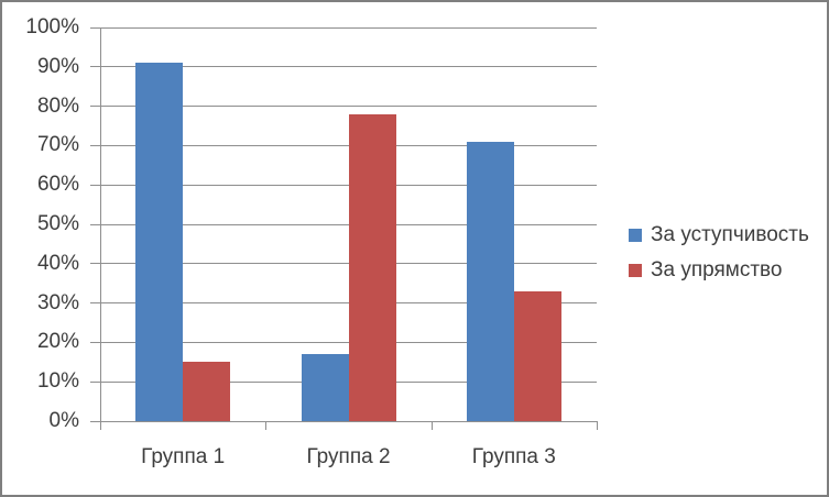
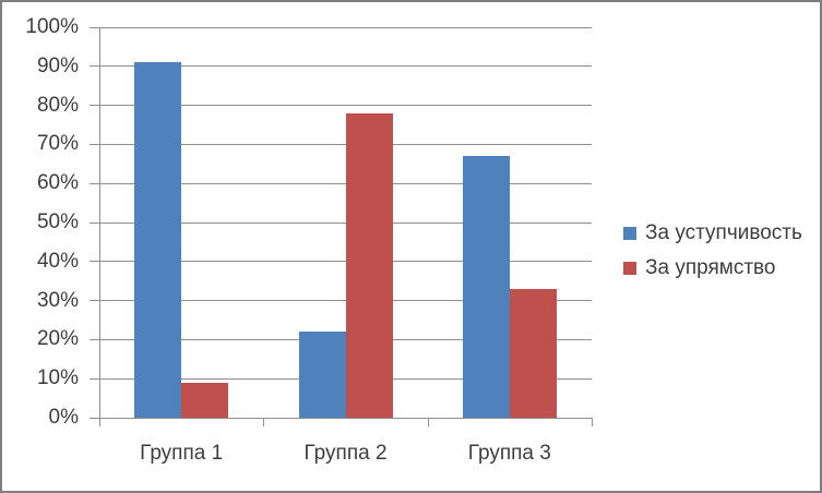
За упрямство/Группа 1: 15% -> 9%
За уступчивость/Группа 2: 17% -> 22%
За уступчивость/Группа 3: 71% -> 67%
